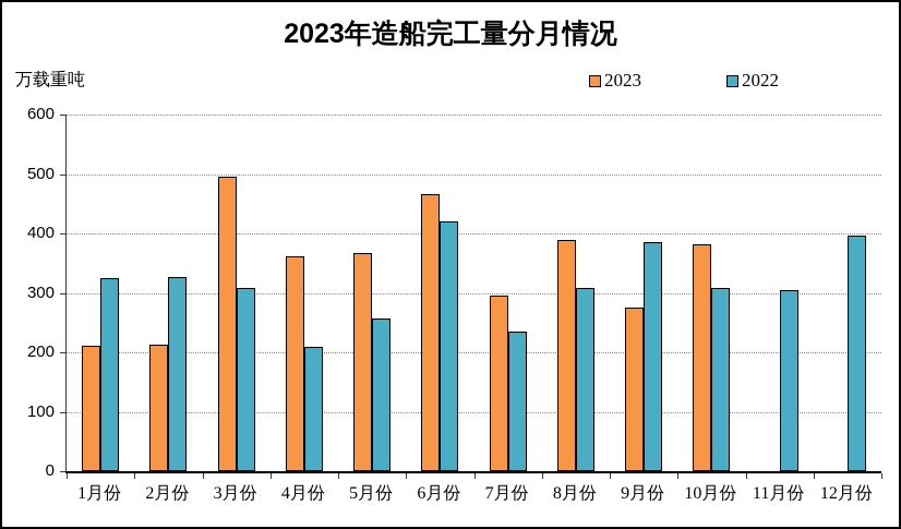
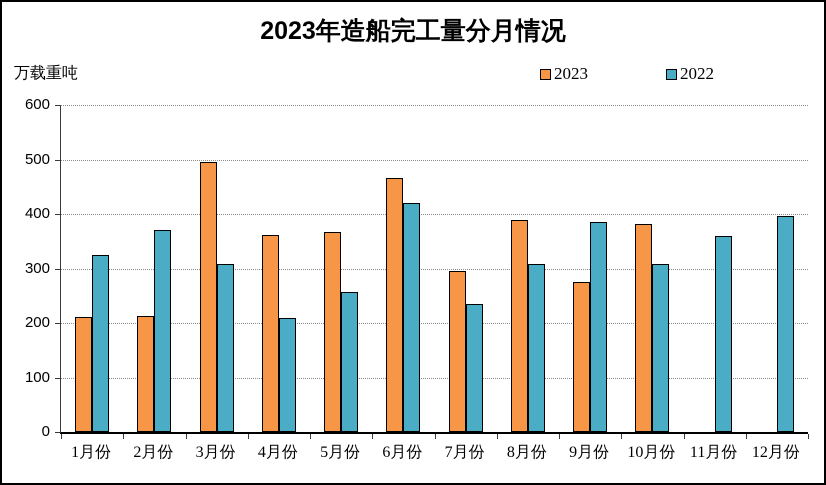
2022/2月份: 330 -> 370
2022/11月份: 300 -> 360
